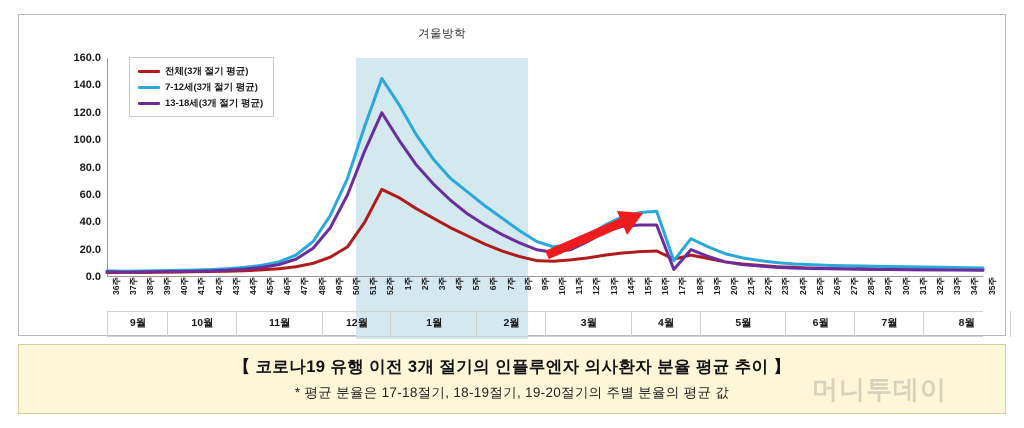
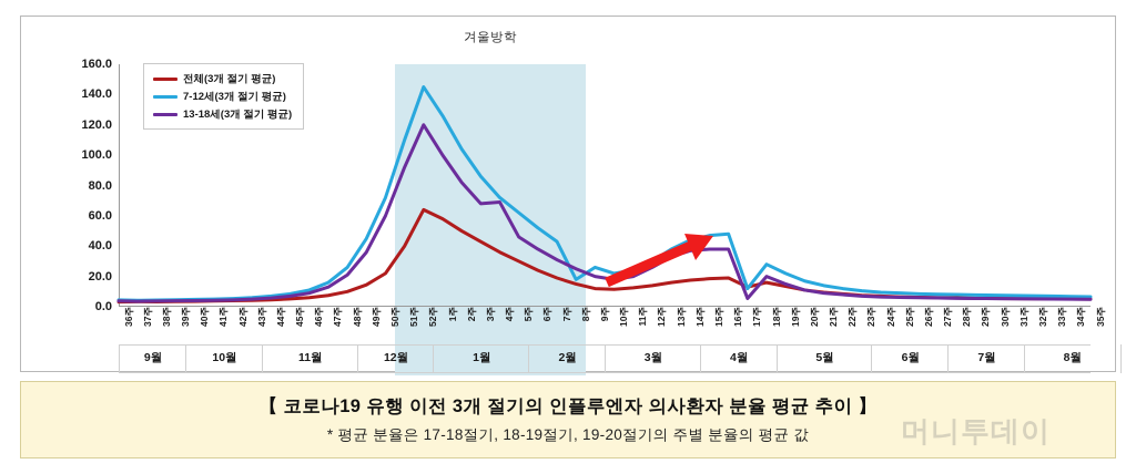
13-18세(3개 절기 평균)/4주: 56 -> 69
7-12세(3개 절기 평균)/8주: 34 -> 18
